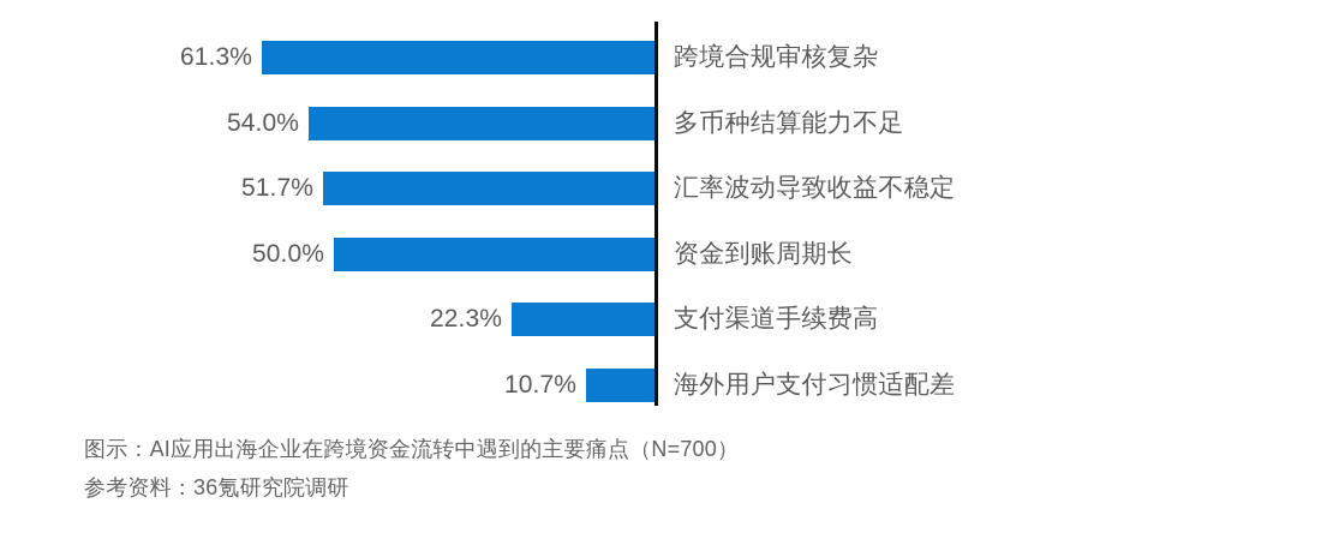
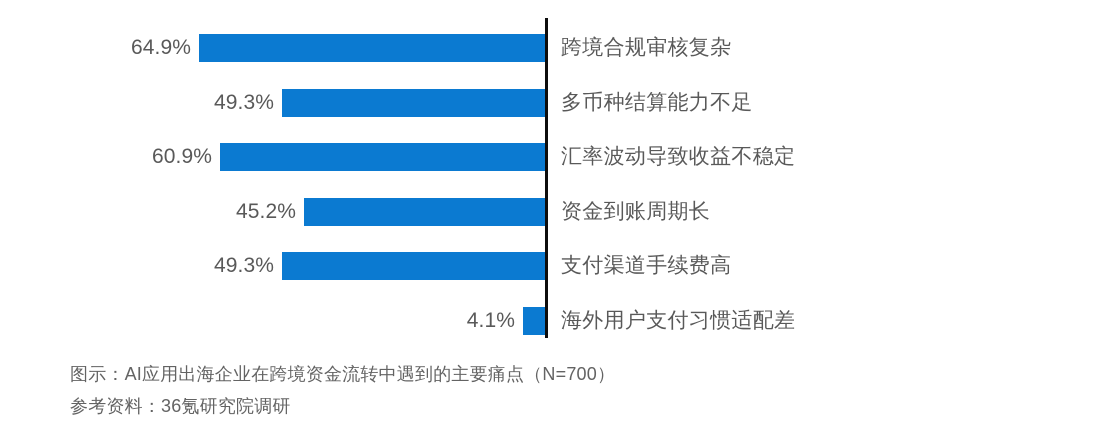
跨境合规审核复杂: 61.3% -> 64.9%
多币种结算能力不足: 54.0% -> 49.3%
汇率波动导致收益不稳定: 51.7% -> 60.9%
资金到账周期长: 50.0% -> 45.2%
支付渠道手续费高: 22.3% -> 49.3%
海外用户支付习惯适配差: 10.7% -> 4.1%
